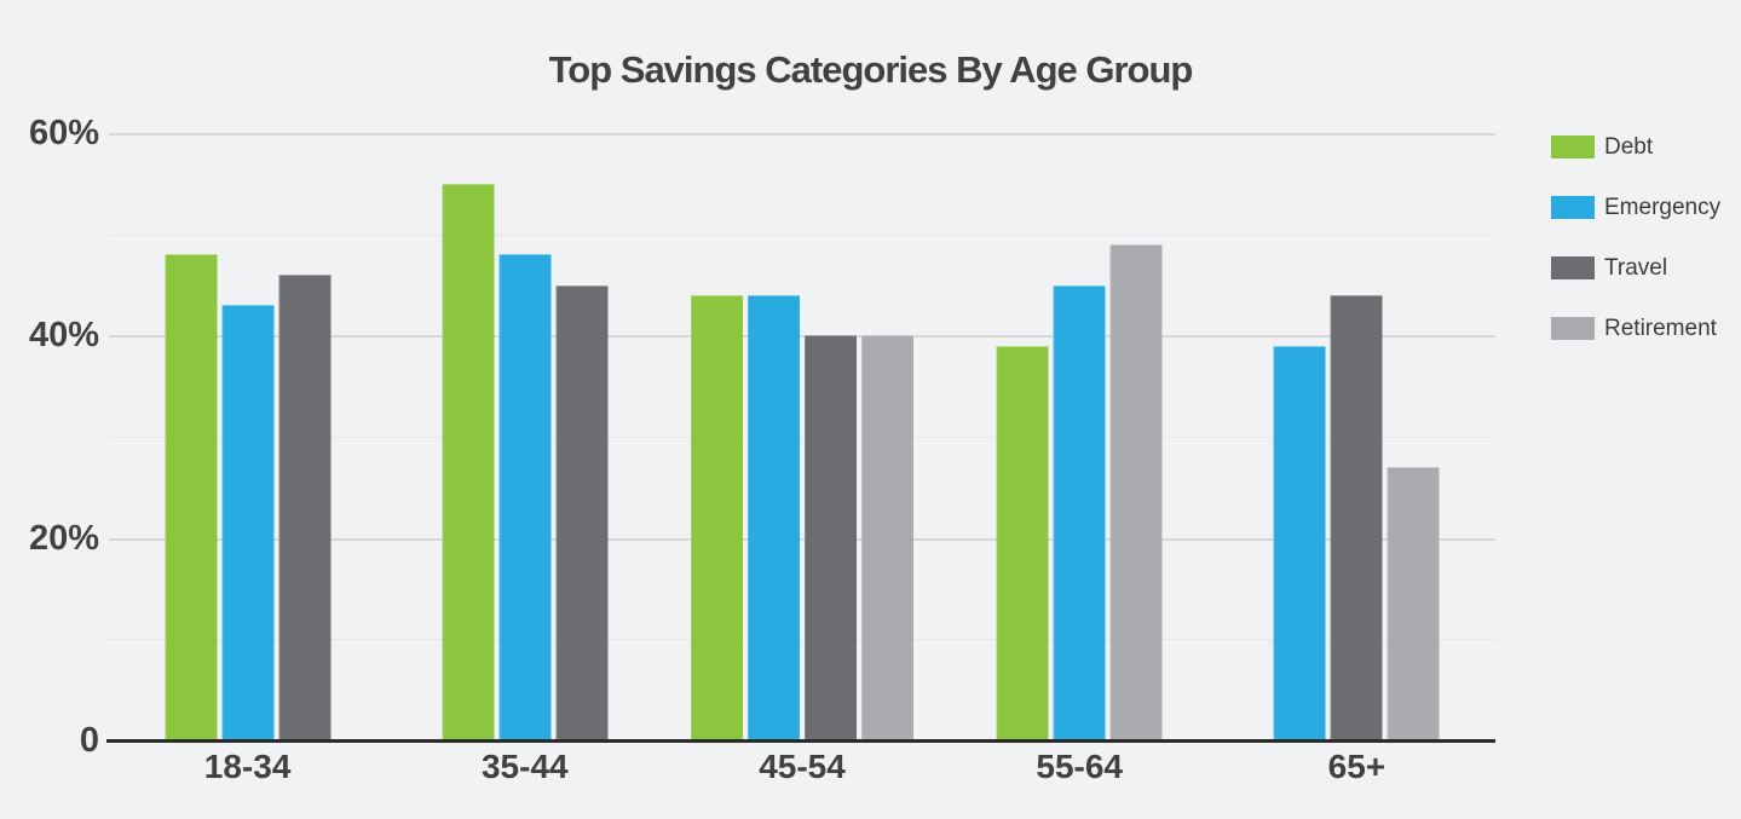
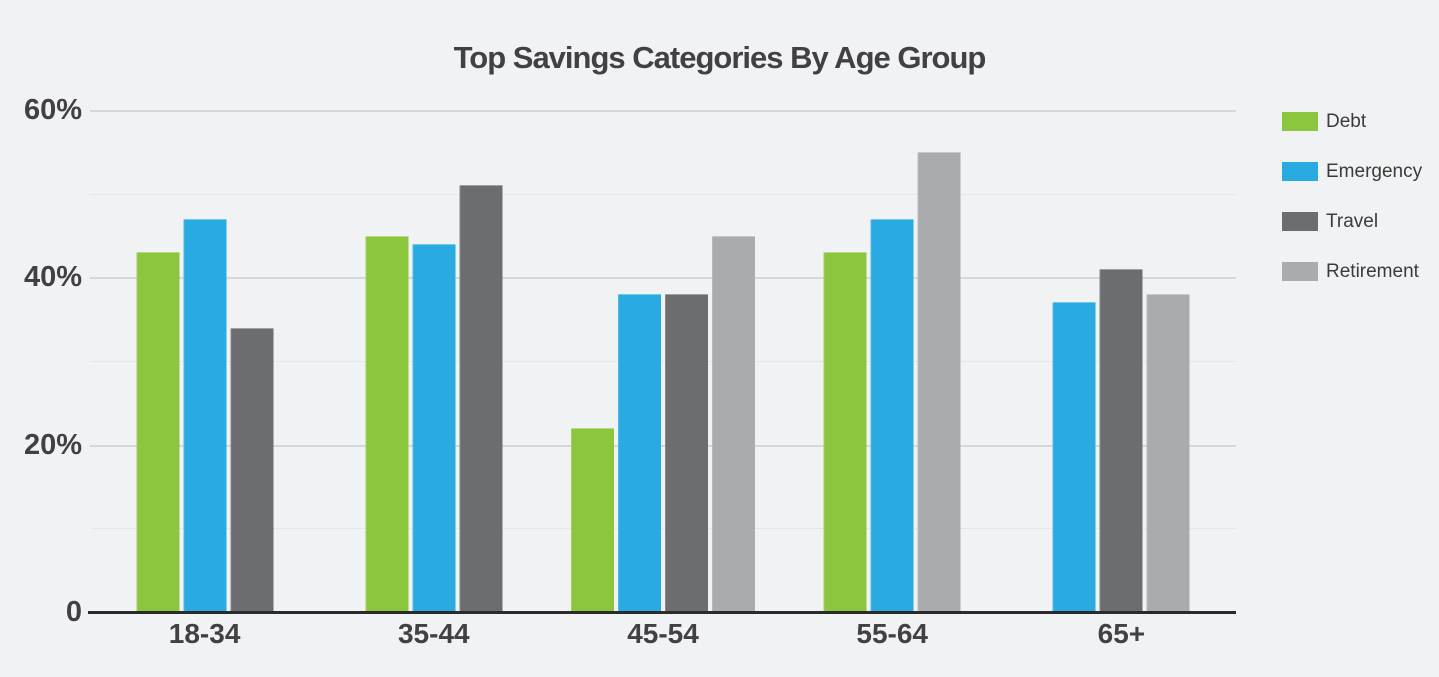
Debt/18-34: 48% -> 43%
Emergency/18-34: 43% -> 47%
Travel/18-34: 46% -> 34%
Debt/35-44: 55% -> 45%
Emergency/35-44: 48% -> 44%
Travel/35-44: 45% -> 51%
Debt/45-54: 44% -> 22%
Emergency/45-54: 44% -> 38%
Travel/45-54: 40% -> 38%
Retirement/45-54: 40% -> 45%
Debt/55-64: 39% -> 43%
Emergency/55-64: 45% -> 47%
Retirement/55-64: 49% -> 55%
Emergency/65+: 39% -> 37%
Travel/65+: 44% -> 41%
Retirement/65+: 27% -> 38%
